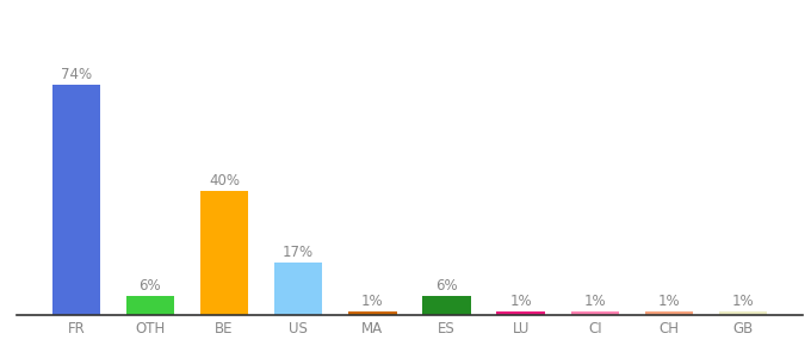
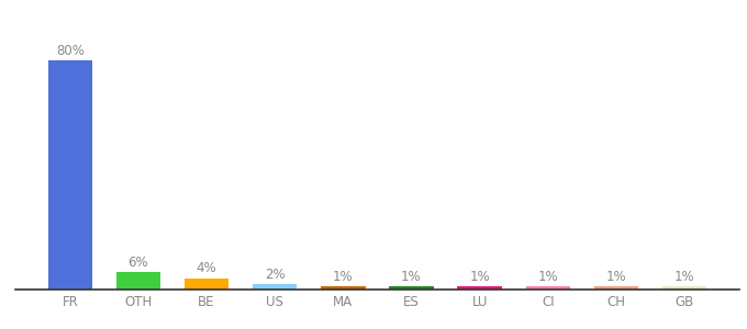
FR: 74% -> 80%
BE: 40% -> 4%
US: 17% -> 2%
ES: 6% -> 1%
